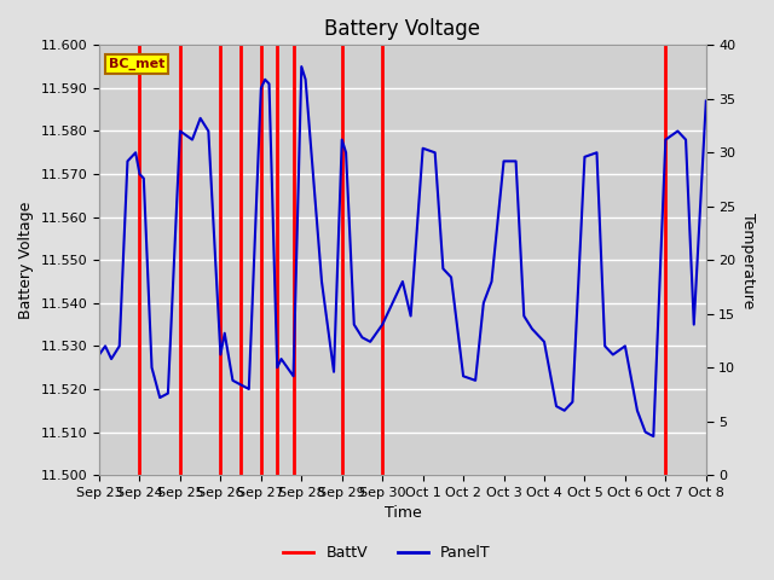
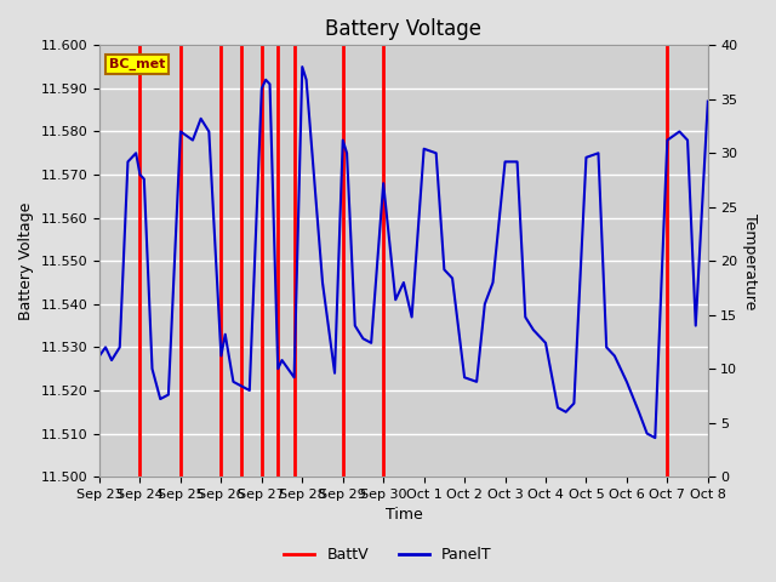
Sep 30: 11.535 -> 11.568
Oct 6: 11.530 -> 11.522
